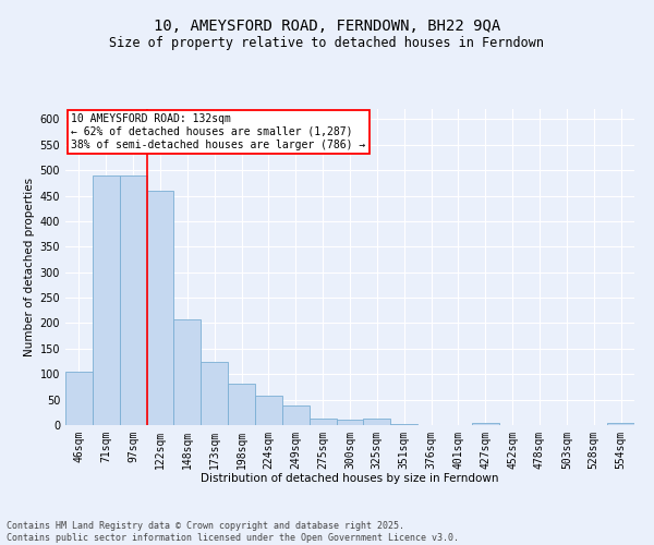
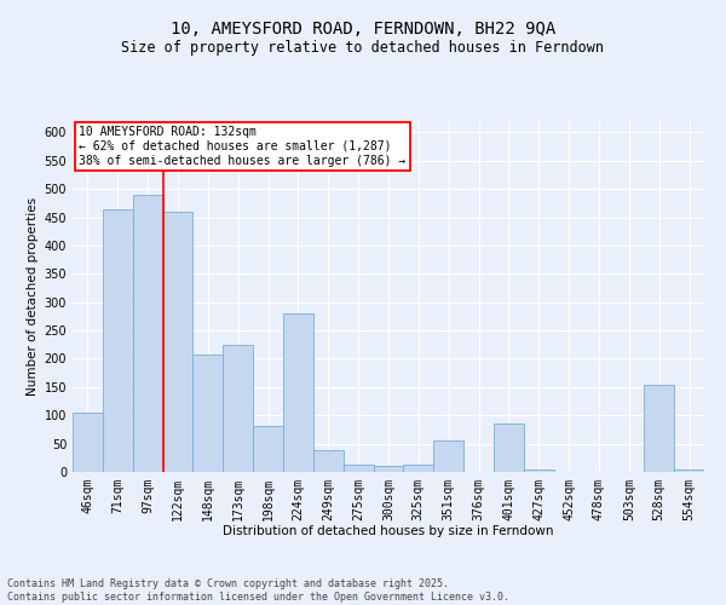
71sqm: 490 -> 465
173sqm: 125 -> 225
224sqm: 57 -> 280
351sqm: 2 -> 55
401sqm: 1 -> 85
528sqm: 1 -> 155
